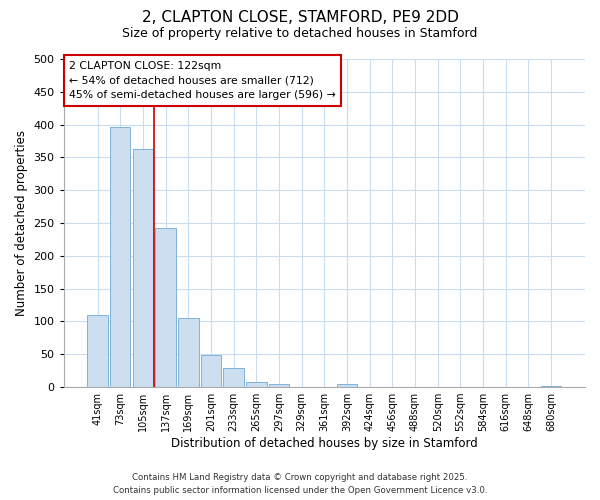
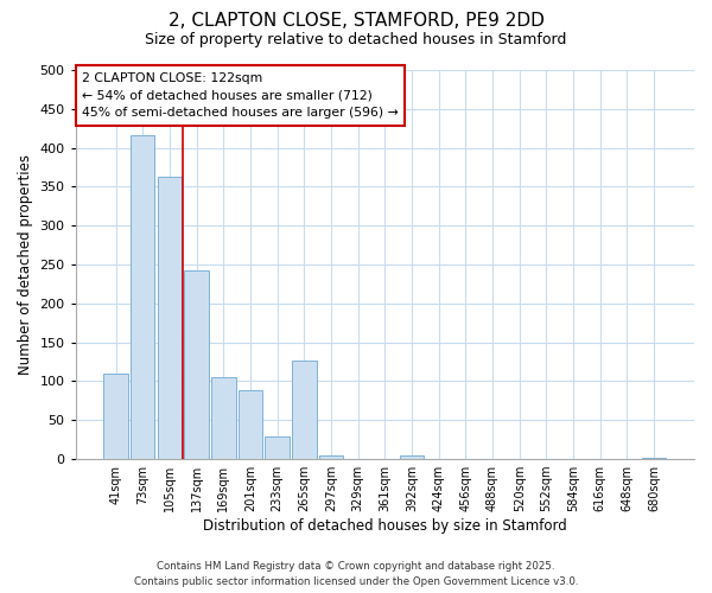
73sqm: 397 -> 416
201sqm: 49 -> 88
265sqm: 8 -> 126
